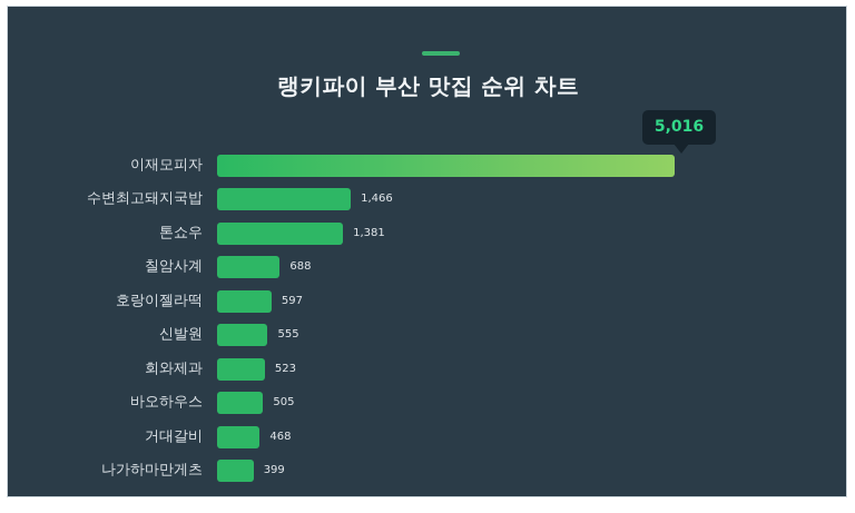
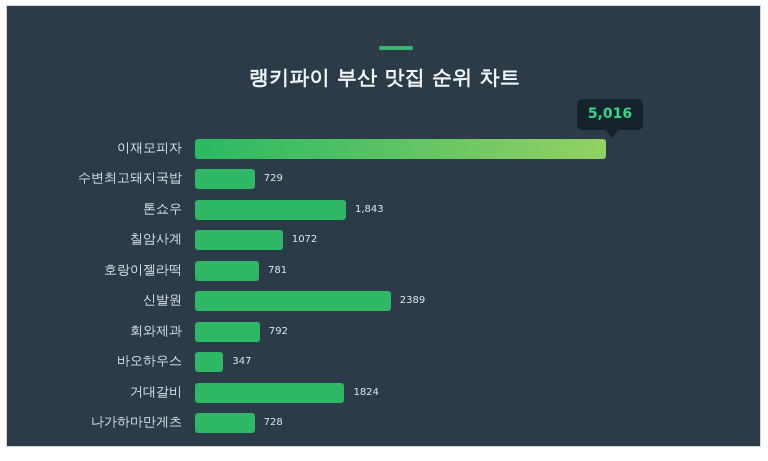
수변최고돼지국밥: 1,466 -> 729
톤쇼우: 1,381 -> 1,843
칠암사계: 688 -> 1072
호랑이젤라떡: 597 -> 781
신발원: 555 -> 2389
회와제과: 523 -> 792
바오하우스: 505 -> 347
거대갈비: 468 -> 1824
나가하마만게츠: 399 -> 728
